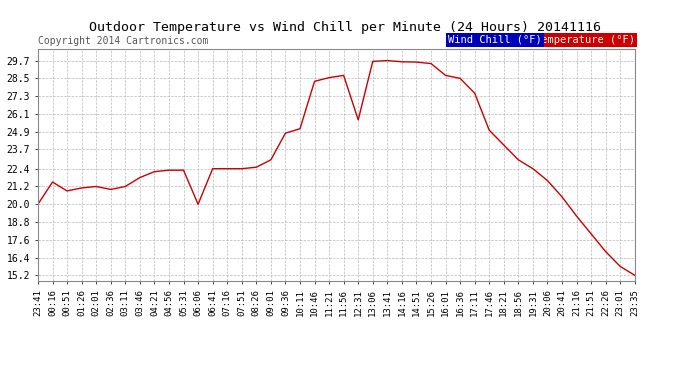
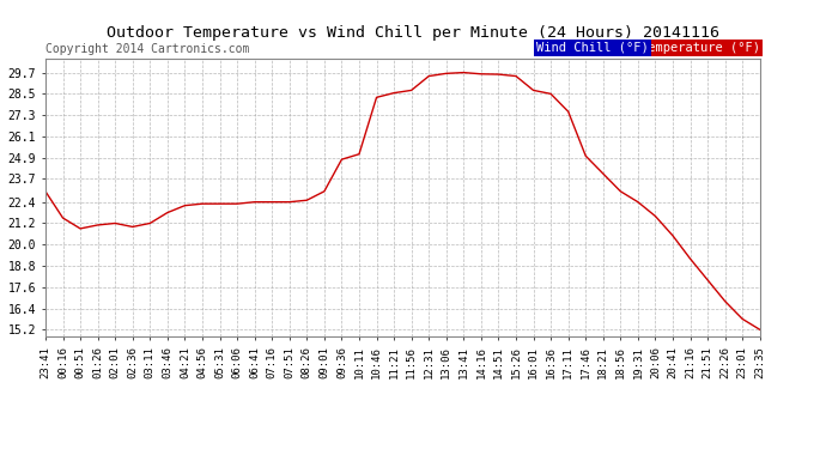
23:41: 20.0 -> 23.0
06:06: 20.0 -> 22.3
12:31: 25.7 -> 29.5
